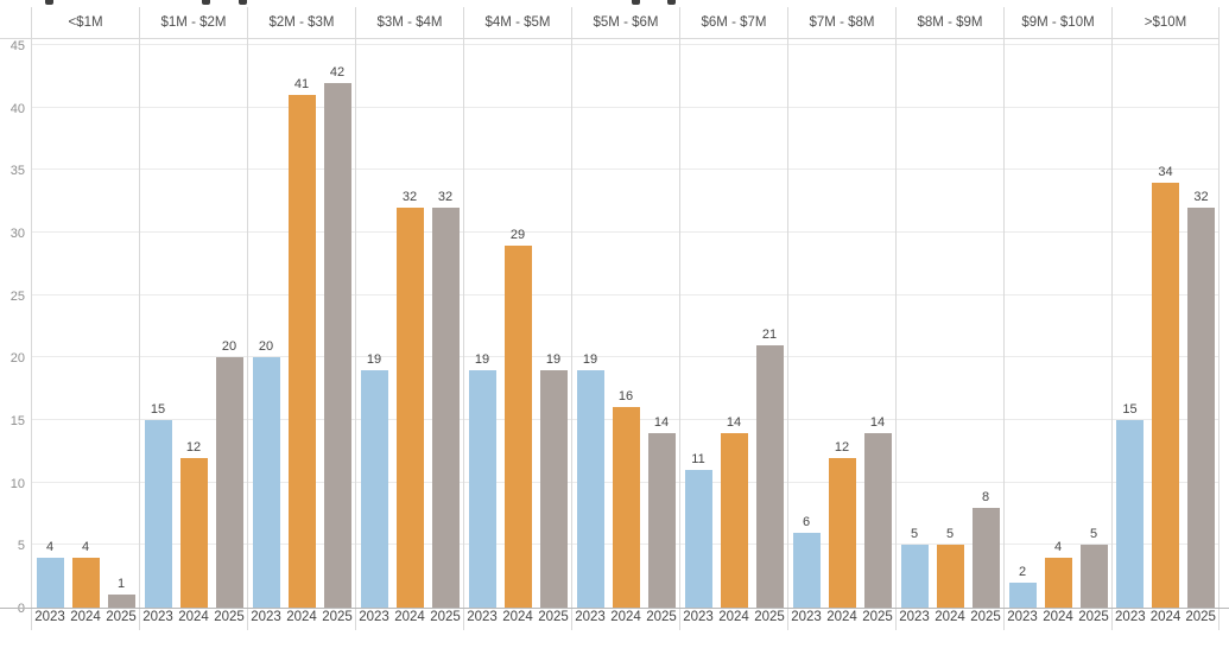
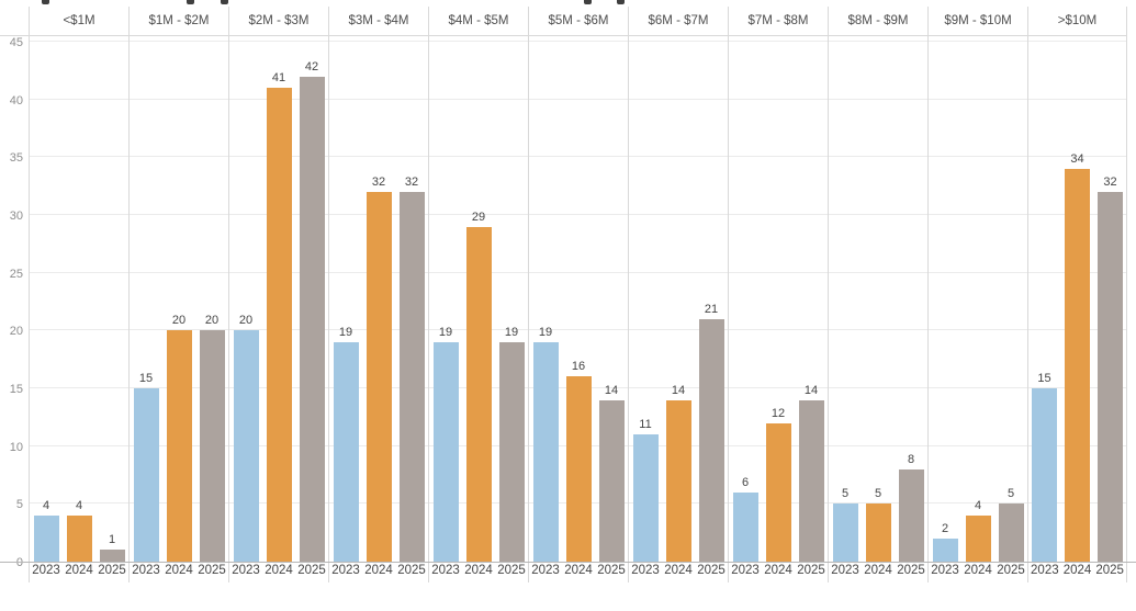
2024/$1M - $2M: 12 -> 20
